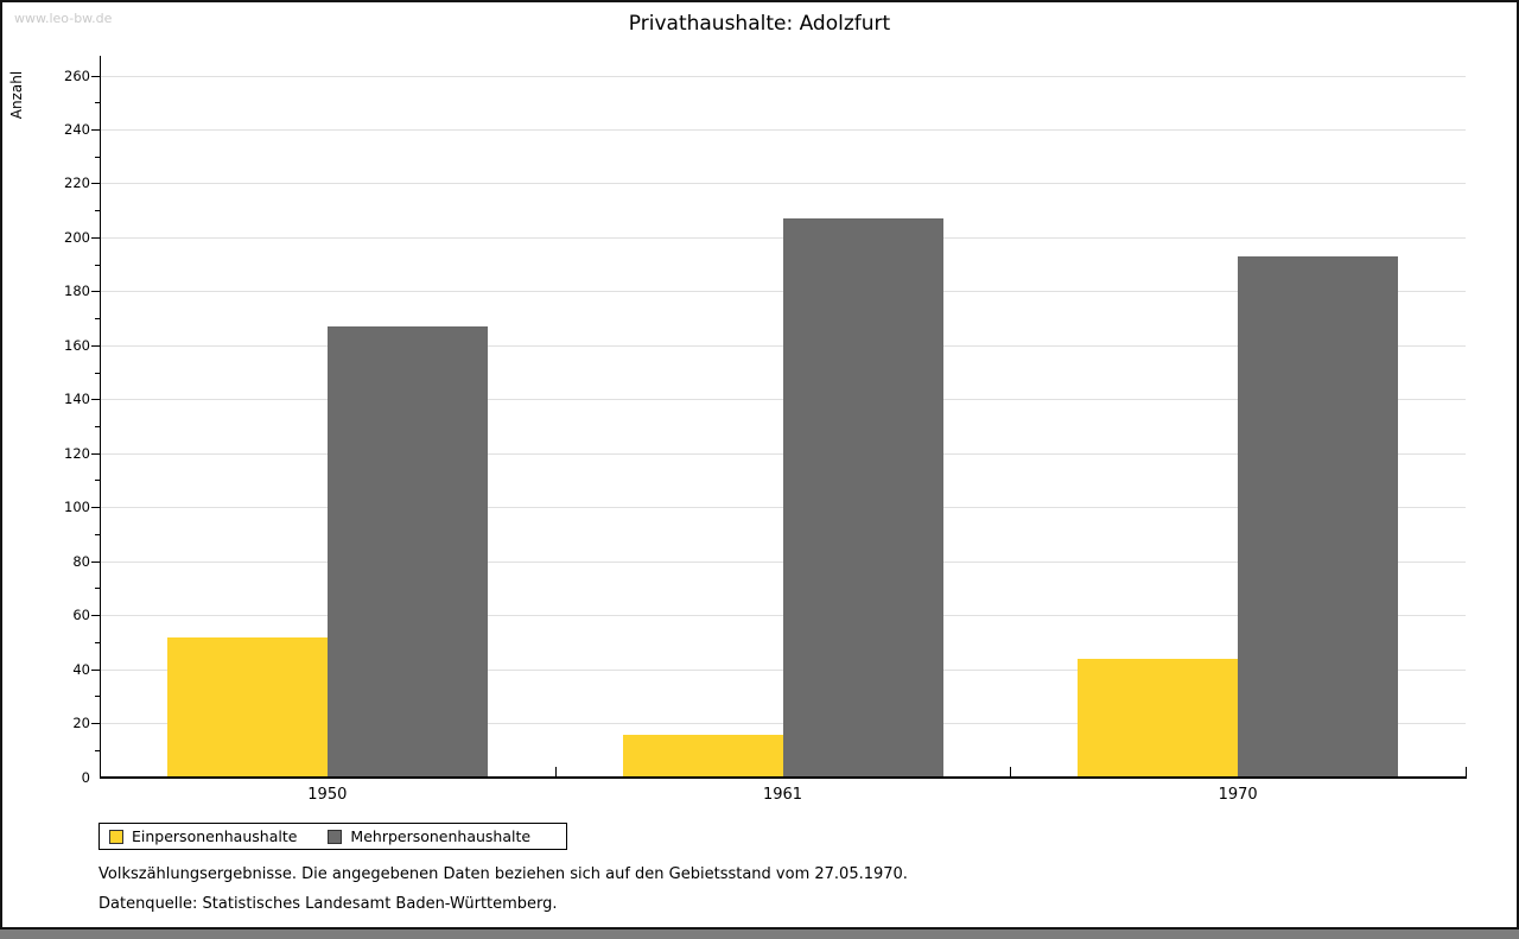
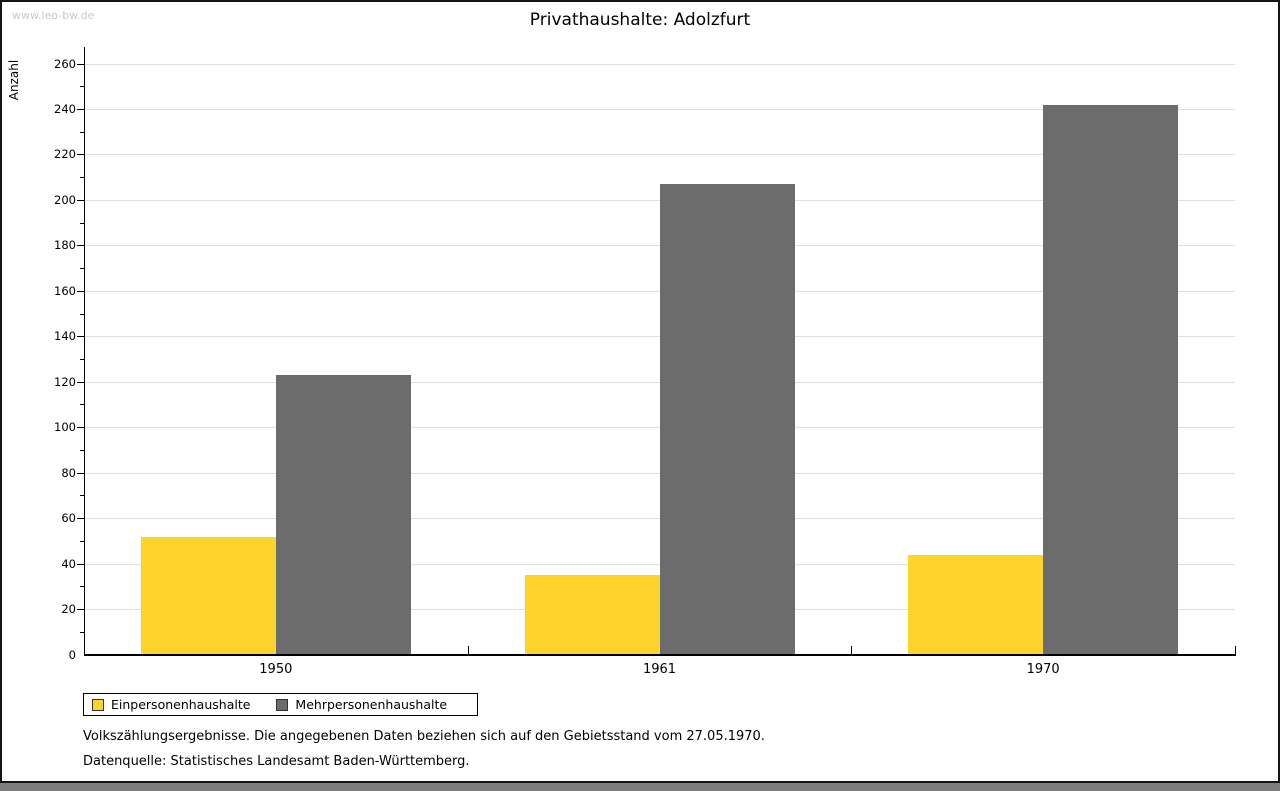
Mehrpersonenhaushalte/1950: 167 -> 123
Einpersonenhaushalte/1961: 16 -> 35
Mehrpersonenhaushalte/1970: 193 -> 242
